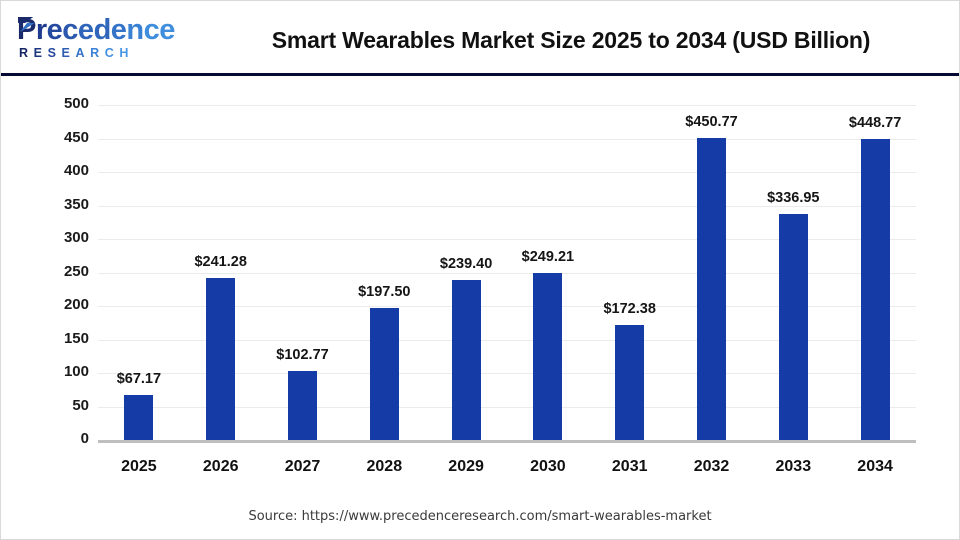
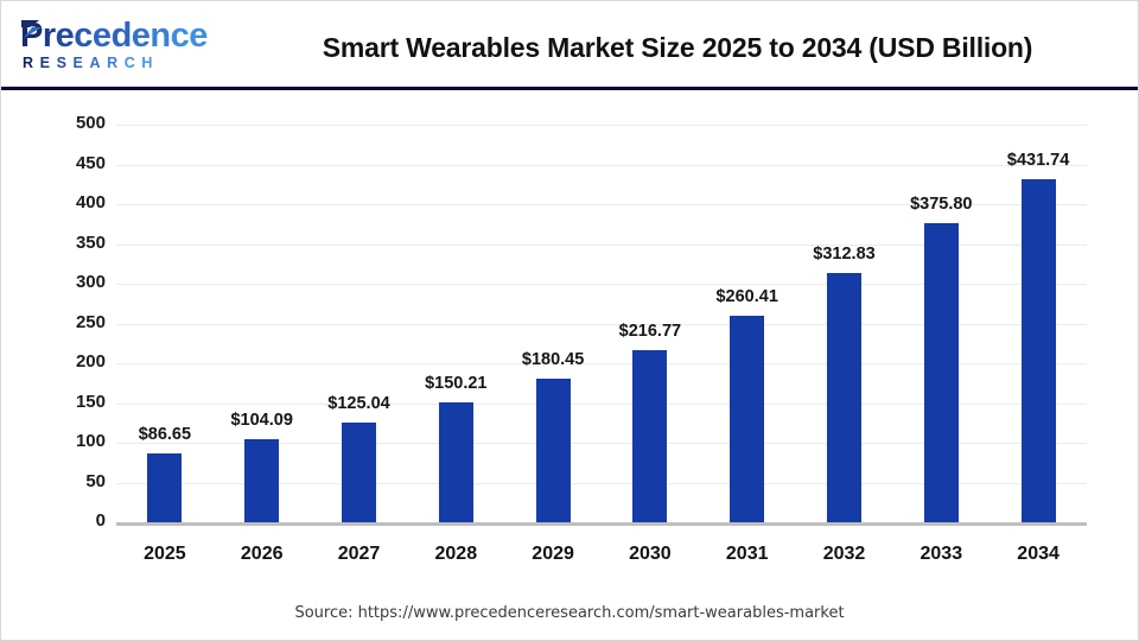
2025: $67.17 -> $86.65
2026: $241.28 -> $104.09
2027: $102.77 -> $125.04
2028: $197.50 -> $150.21
2029: $239.40 -> $180.45
2030: $249.21 -> $216.77
2031: $172.38 -> $260.41
2032: $450.77 -> $312.83
2033: $336.95 -> $375.80
2034: $448.77 -> $431.74
